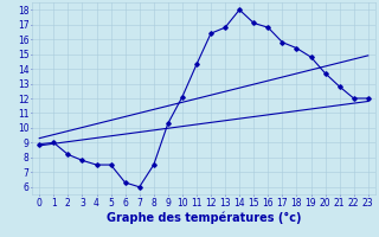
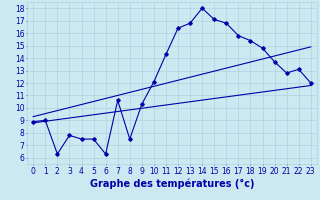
2: 8.2 -> 6.3
7: 6.0 -> 10.6
22: 12.0 -> 13.1
